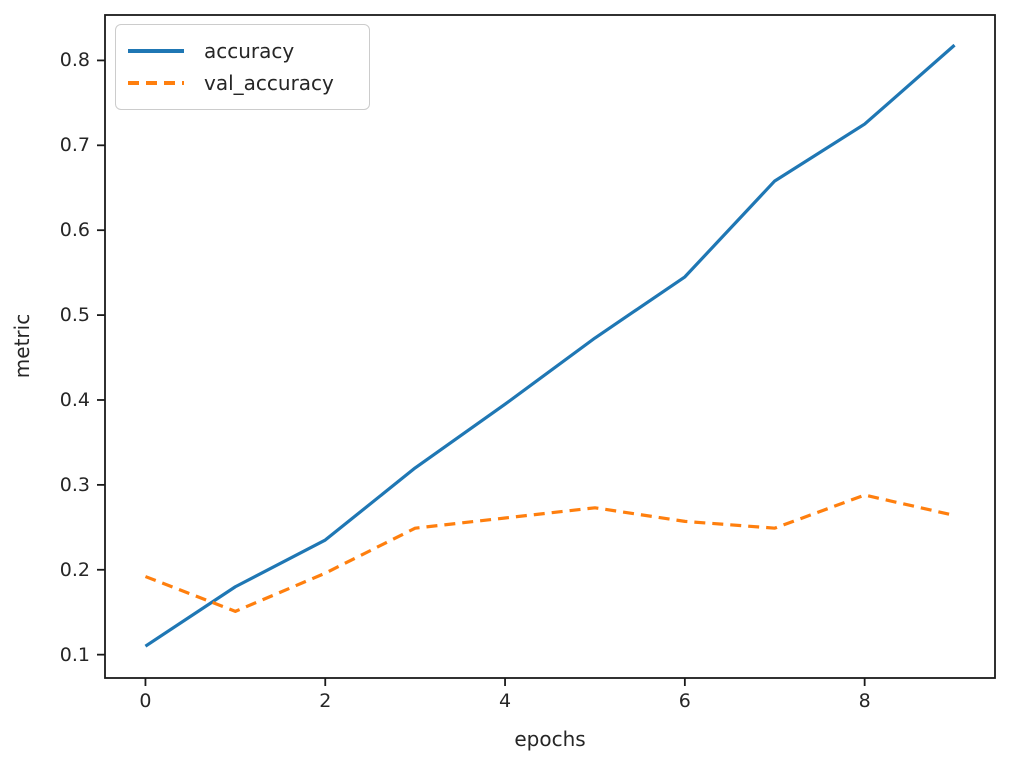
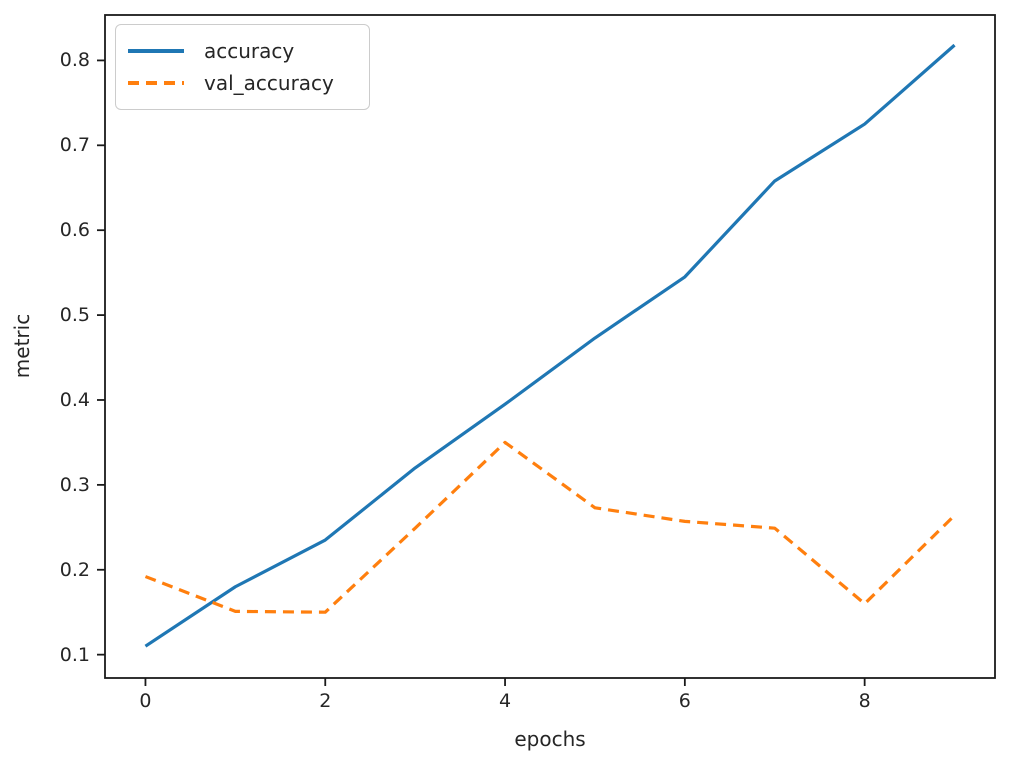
val_accuracy/2: 0.20 -> 0.15
val_accuracy/4: 0.26 -> 0.35
val_accuracy/8: 0.29 -> 0.16
